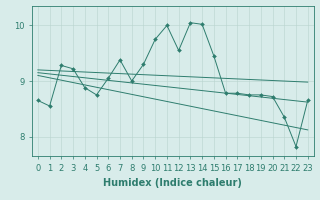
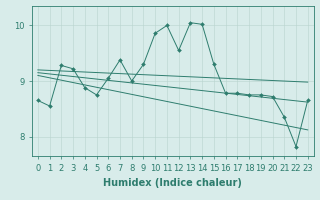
10: 9.75 -> 9.86
15: 9.45 -> 9.30
